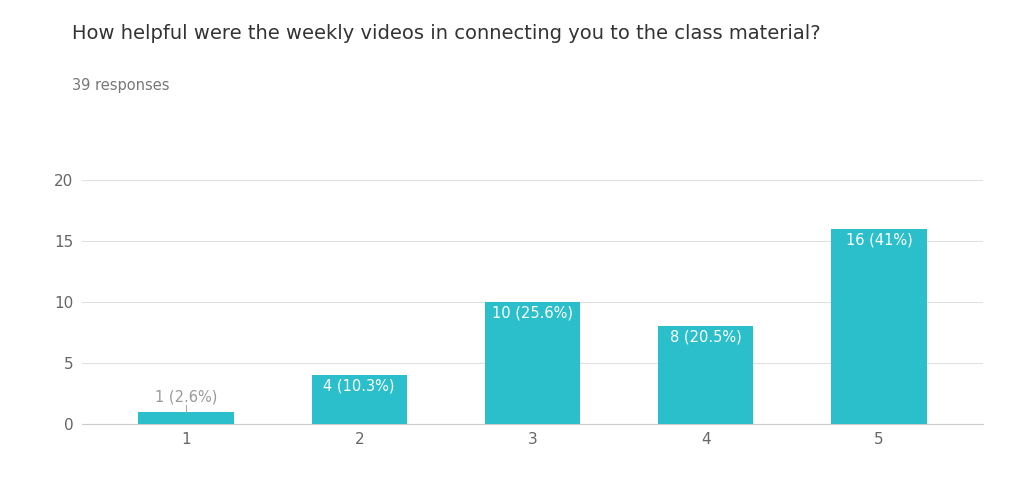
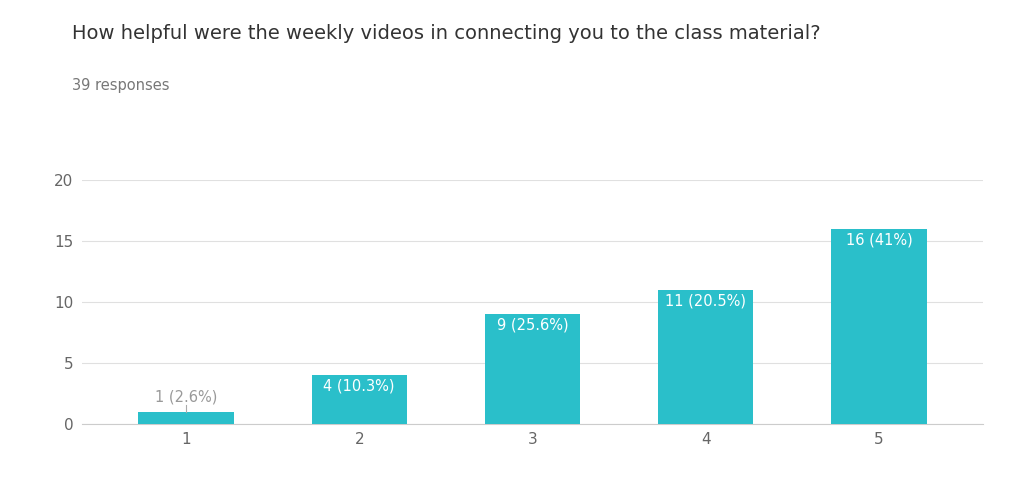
3: 10 -> 9
4: 8 -> 11
